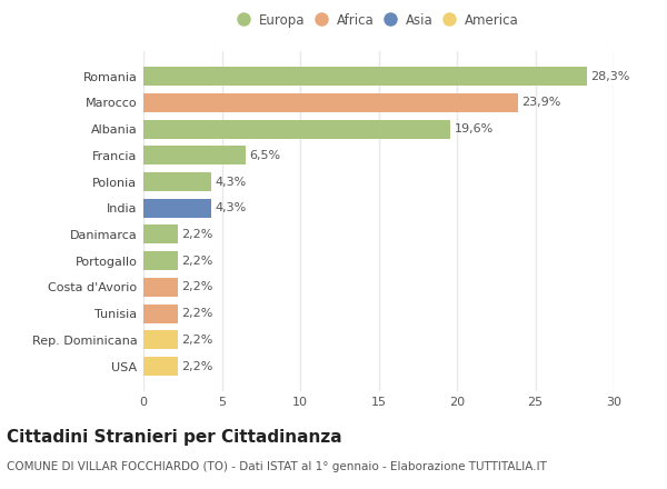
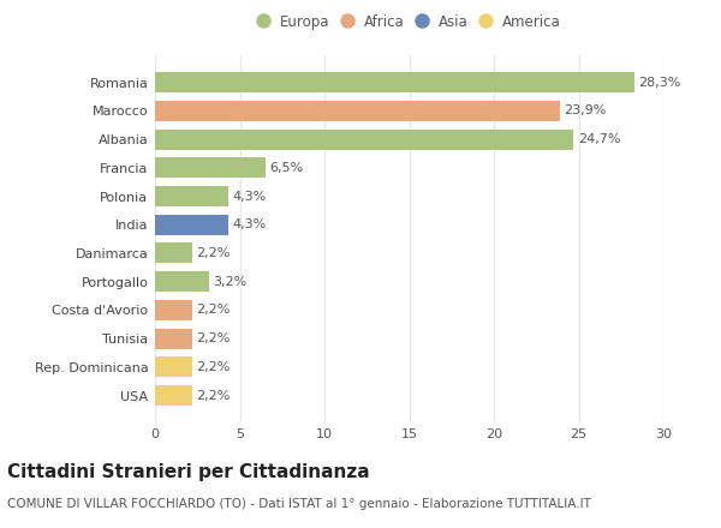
Albania: 19,6% -> 24,7%
Portogallo: 2,2% -> 3,2%
